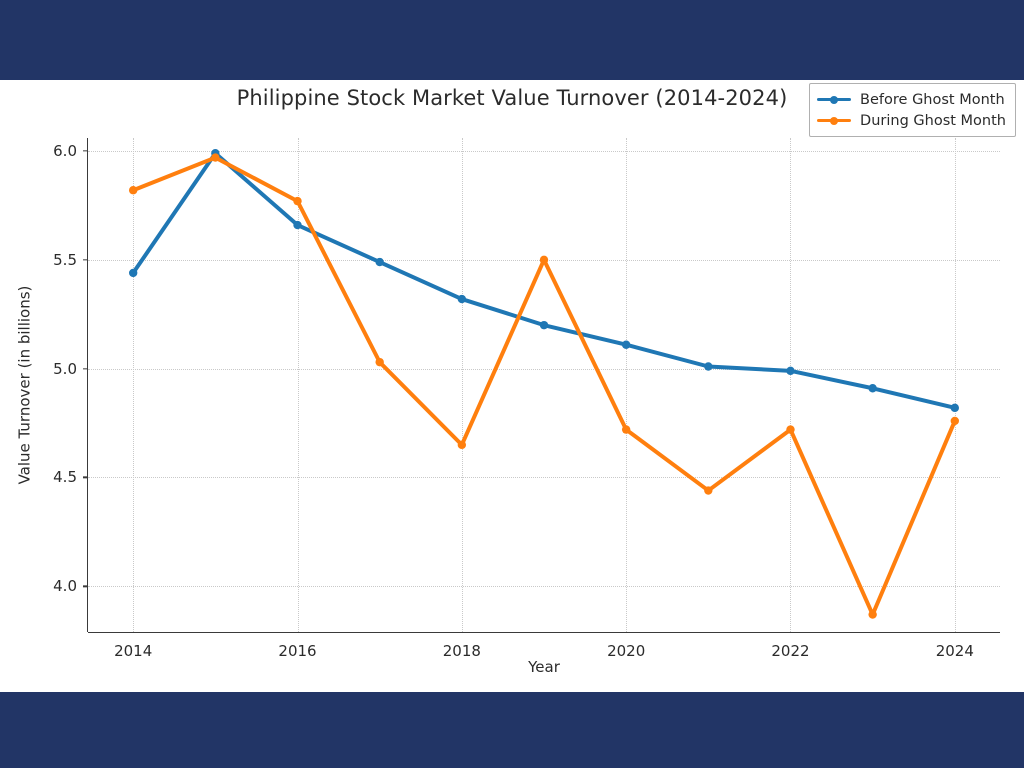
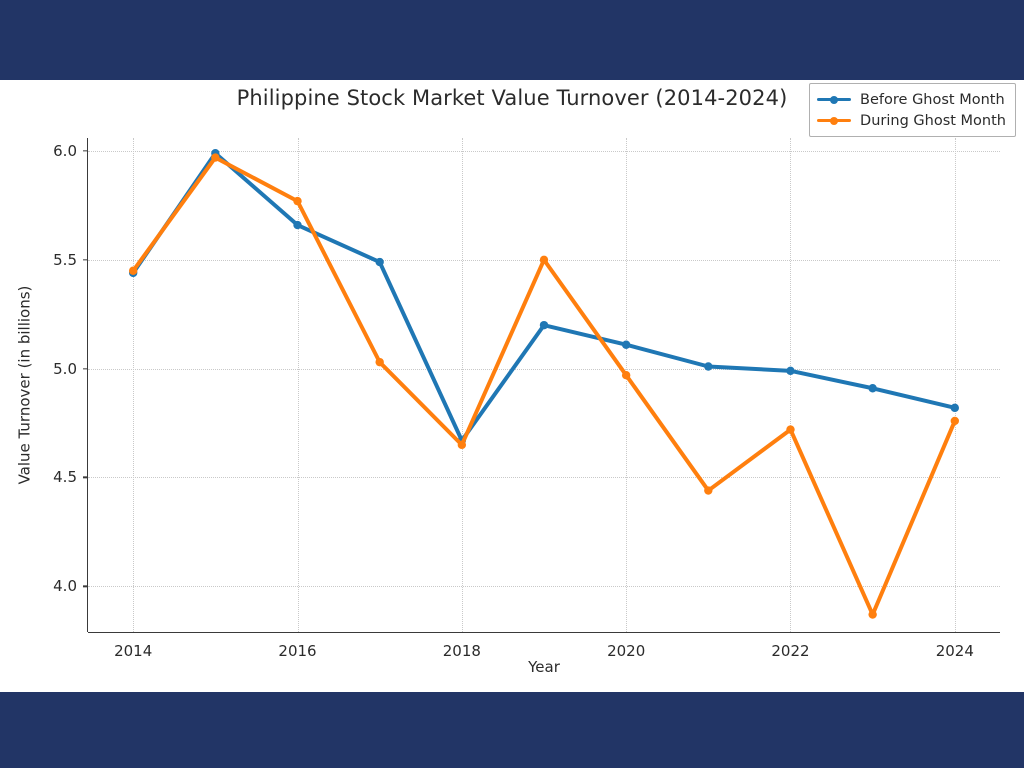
During Ghost Month/2014: 5.82 -> 5.45
Before Ghost Month/2018: 5.32 -> 4.67
During Ghost Month/2020: 4.72 -> 4.97
